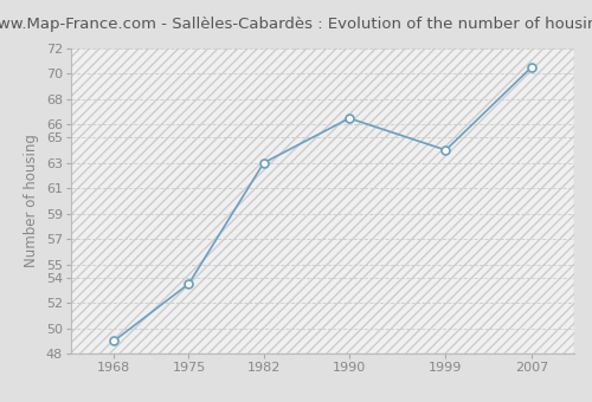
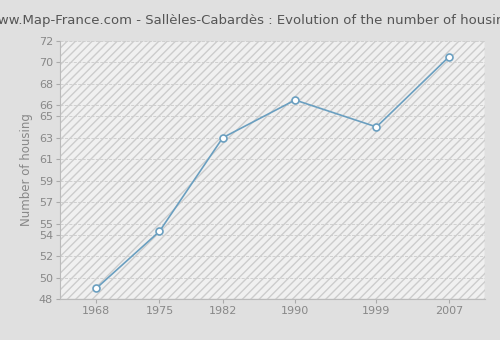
1975: 53.5 -> 54.3
